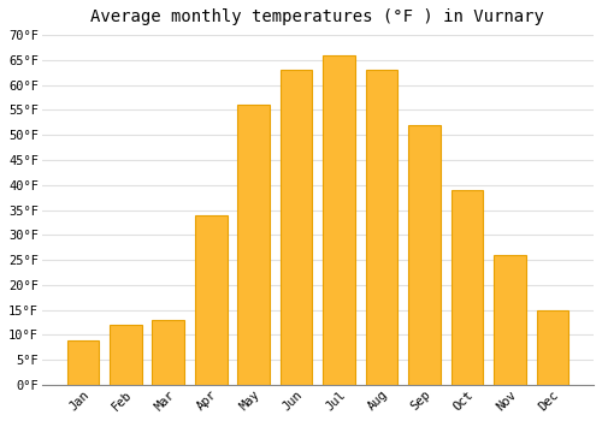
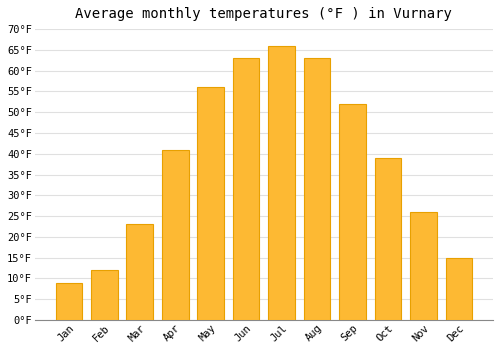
Mar: 13°F -> 23°F
Apr: 34°F -> 41°F
